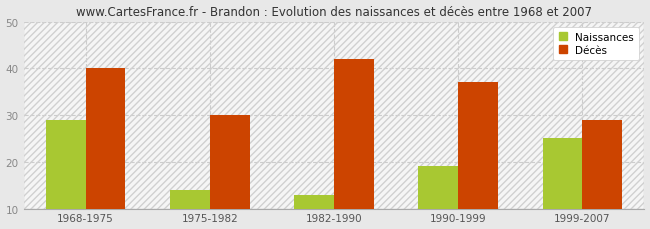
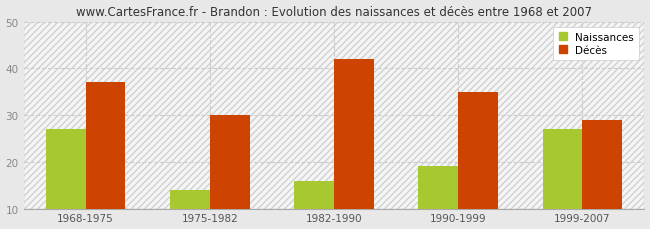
Naissances/1968-1975: 29 -> 27
Décès/1968-1975: 40 -> 37
Naissances/1982-1990: 13 -> 16
Décès/1990-1999: 37 -> 35
Naissances/1999-2007: 25 -> 27
